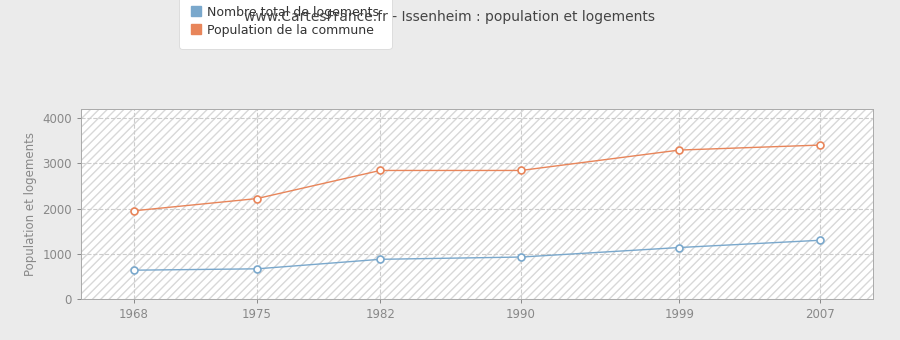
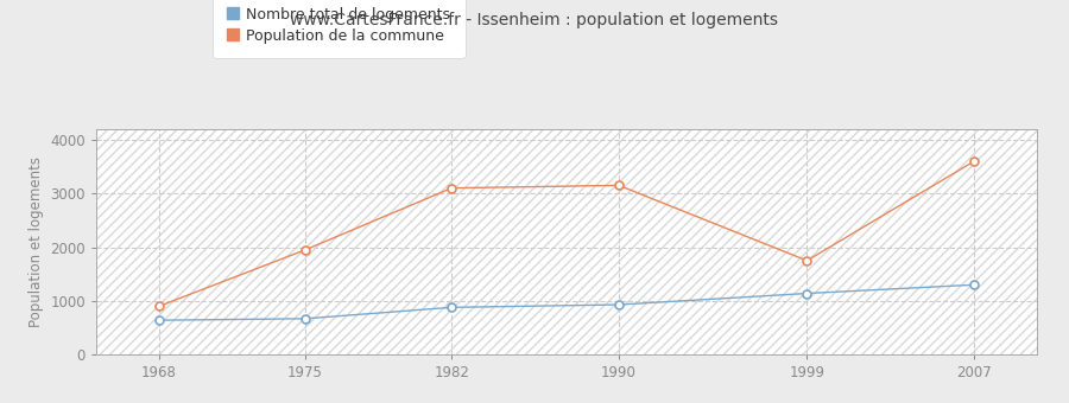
Population de la commune/1968: 1950 -> 900
Population de la commune/1975: 2220 -> 1950
Population de la commune/1982: 2840 -> 3100
Population de la commune/1990: 2840 -> 3150
Population de la commune/1999: 3290 -> 1750
Population de la commune/2007: 3400 -> 3600
